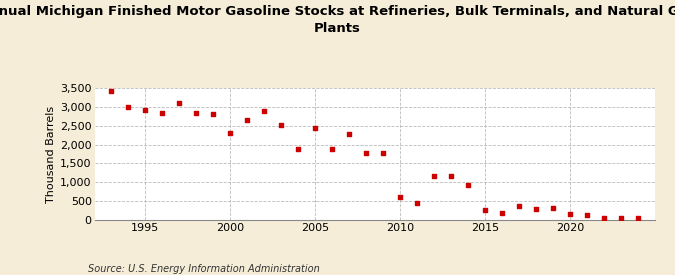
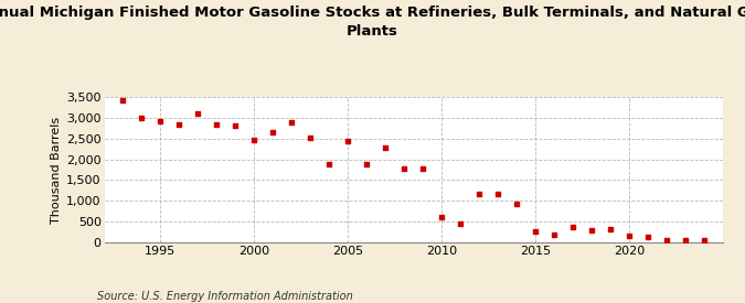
2000: 2,300 -> 2,460
